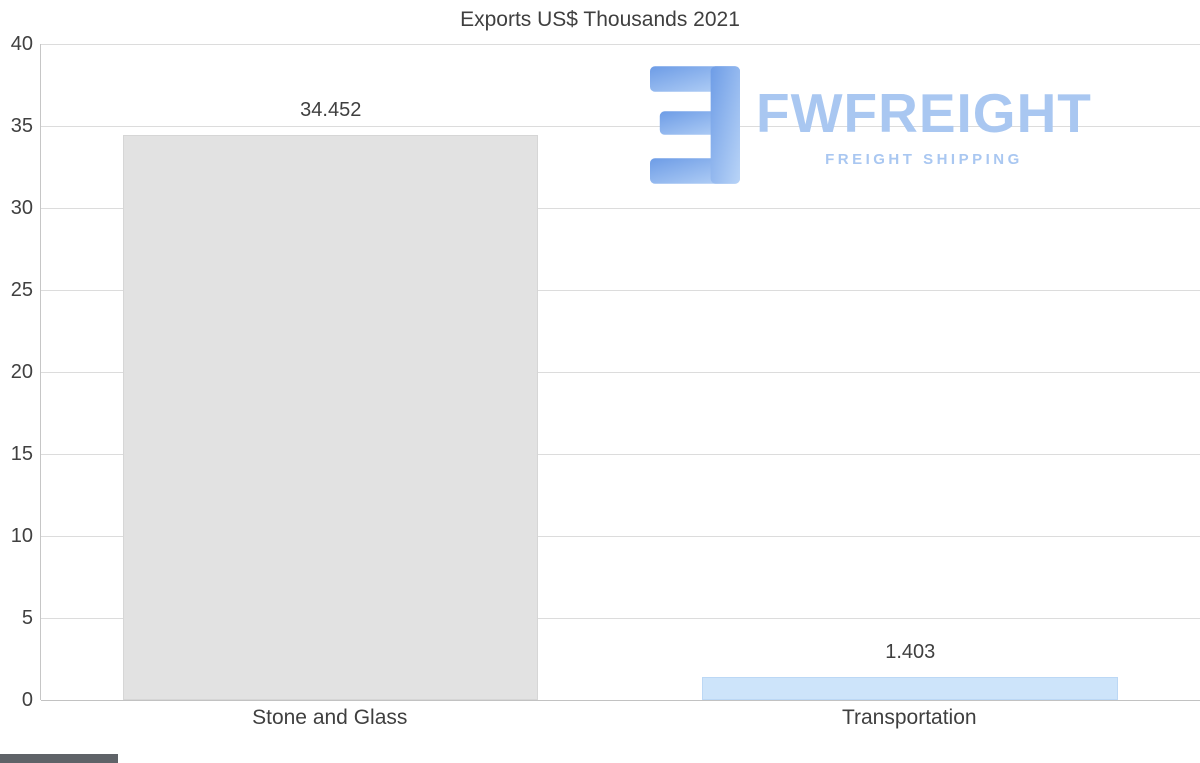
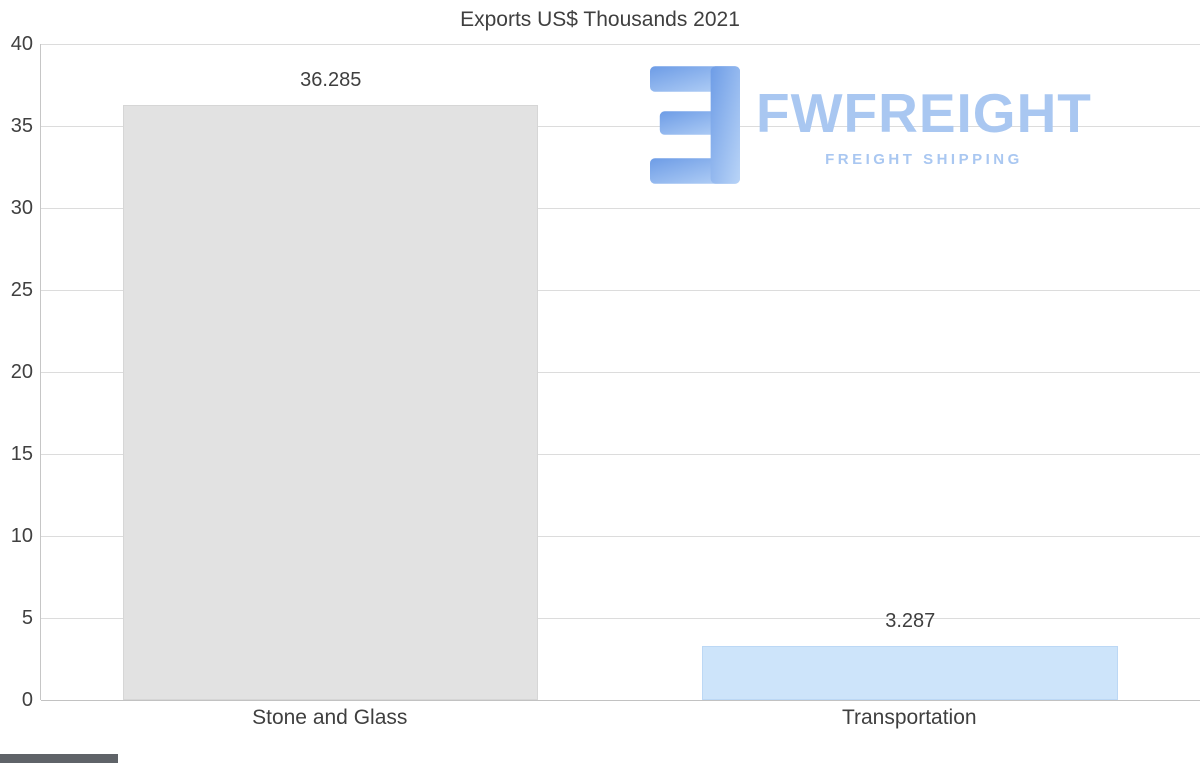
Stone and Glass: 34.452 -> 36.285
Transportation: 1.403 -> 3.287
